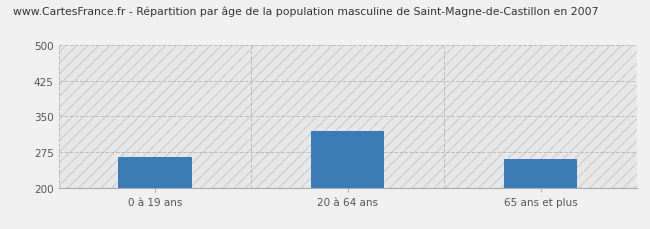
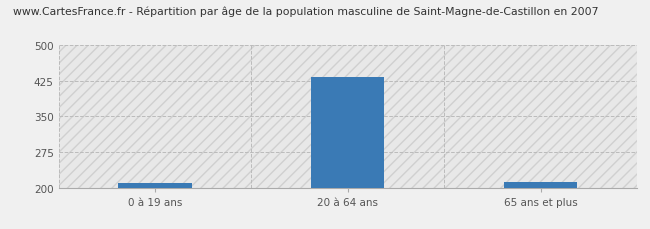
0 à 19 ans: 265 -> 210
20 à 64 ans: 320 -> 432
65 ans et plus: 260 -> 212
